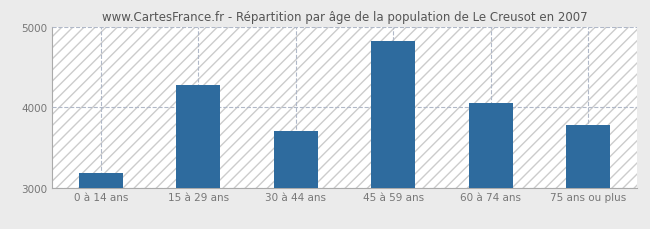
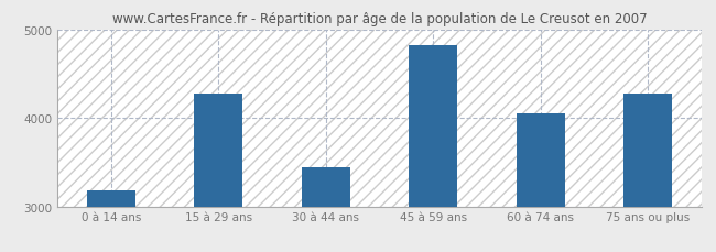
30 à 44 ans: 3700 -> 3440
75 ans ou plus: 3780 -> 4280
